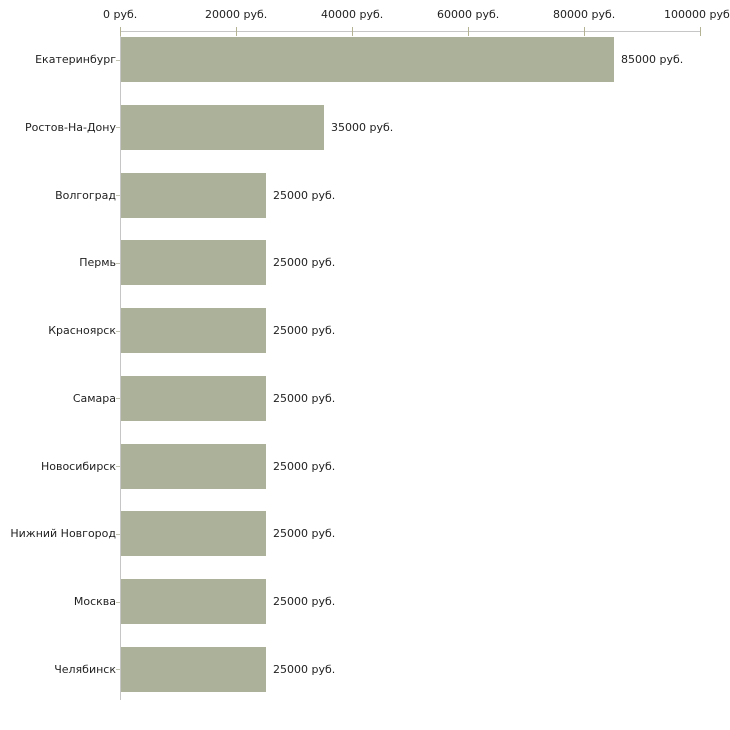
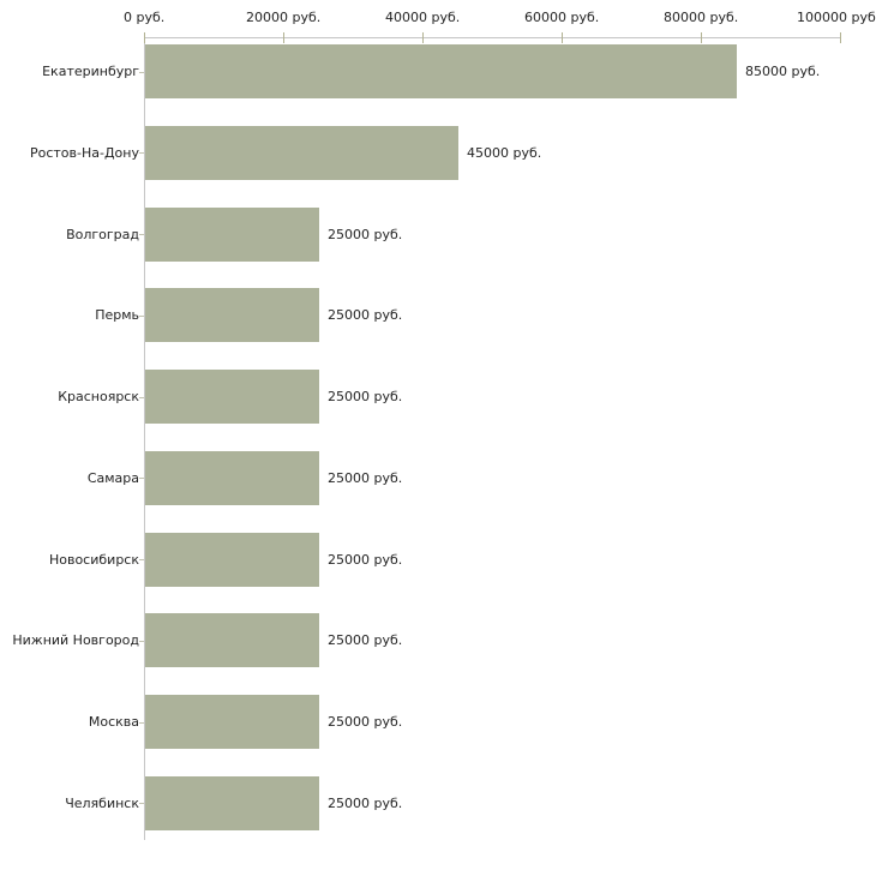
Ростов-На-Дону: 35000 -> 45000
